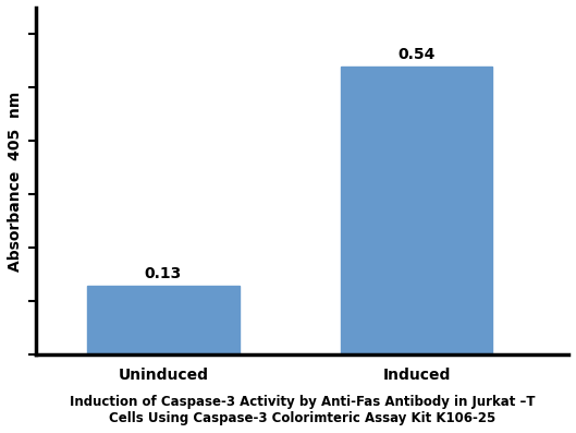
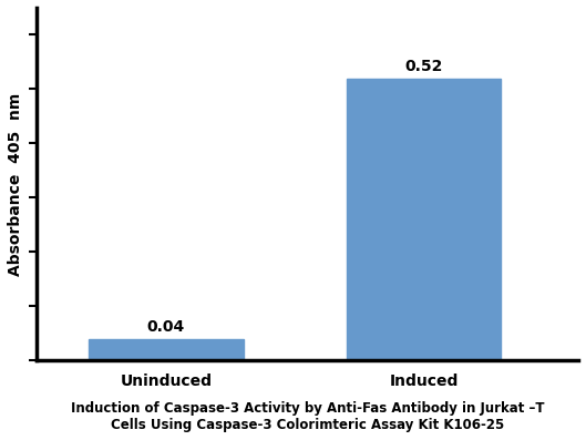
Uninduced: 0.13 -> 0.04
Induced: 0.54 -> 0.52
